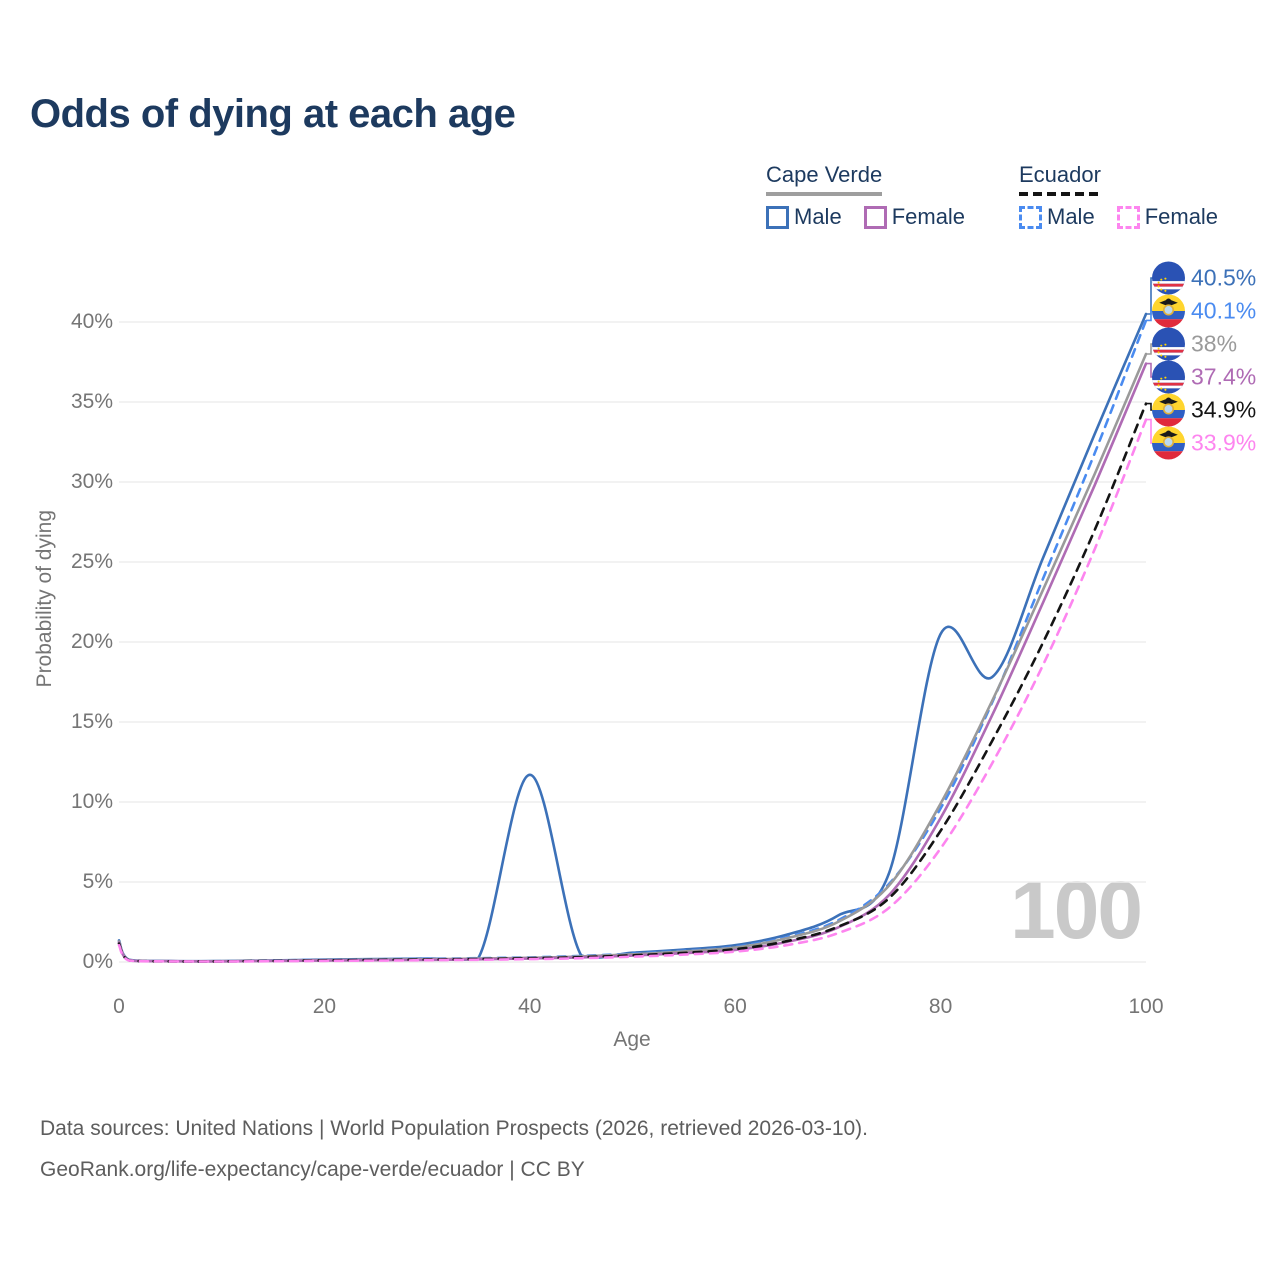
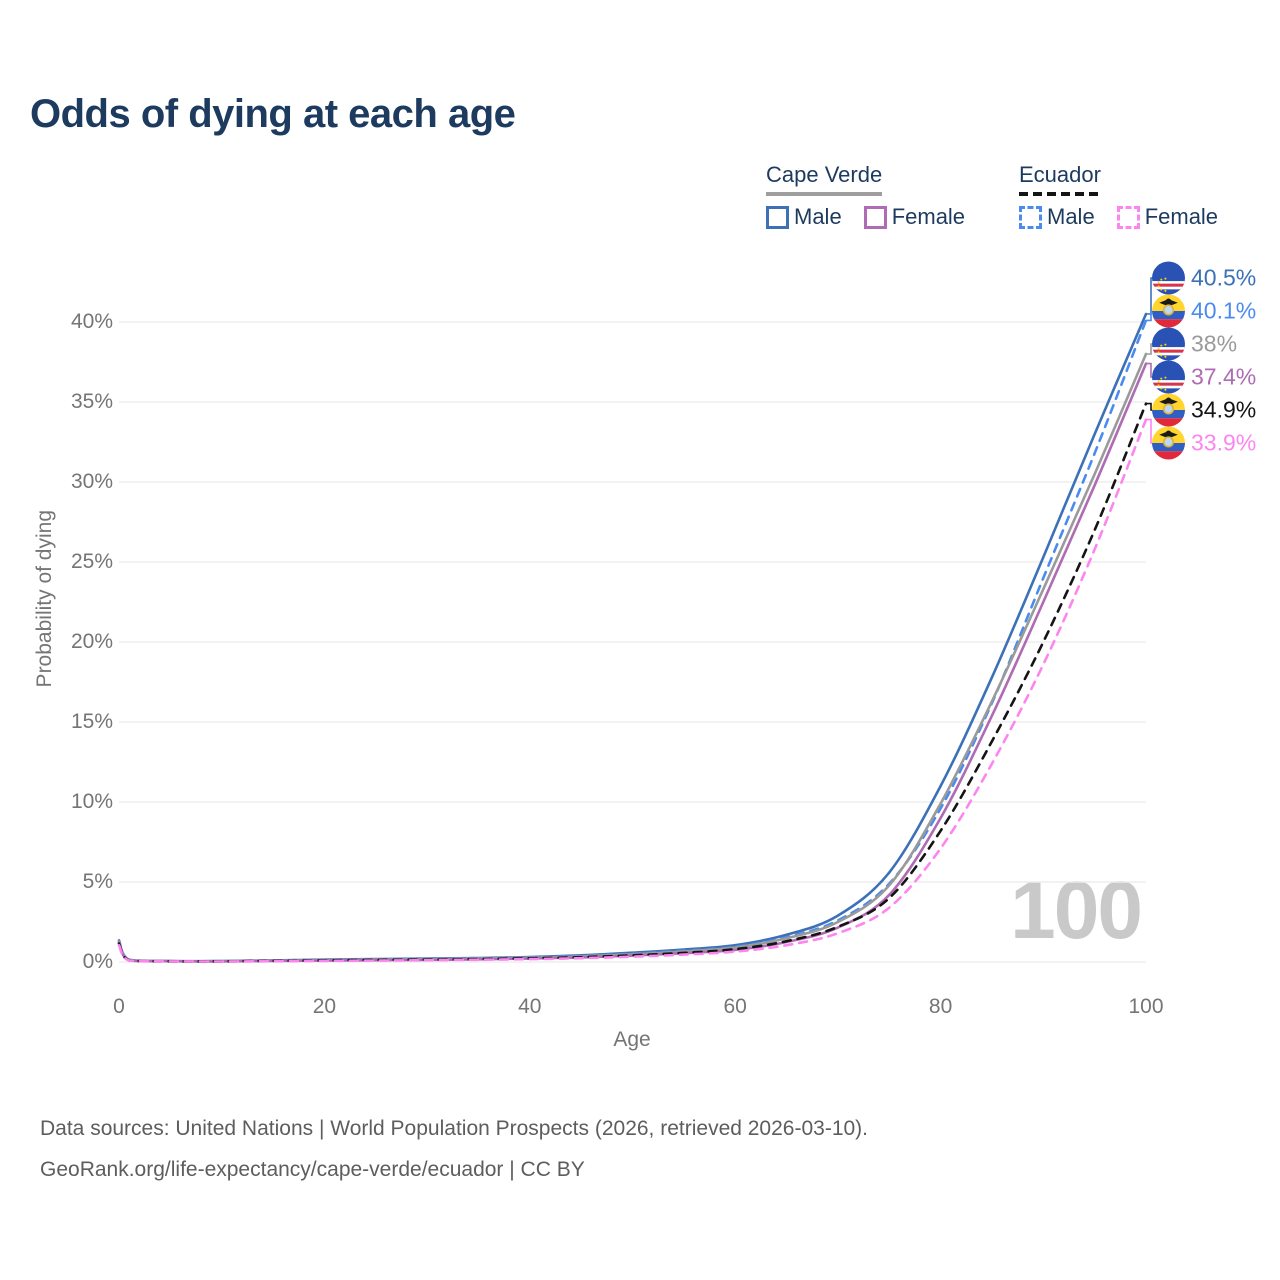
Cape Verde Male/40: 11.7% -> 0.3%
Cape Verde Male/80: 20.5% -> 11.0%
